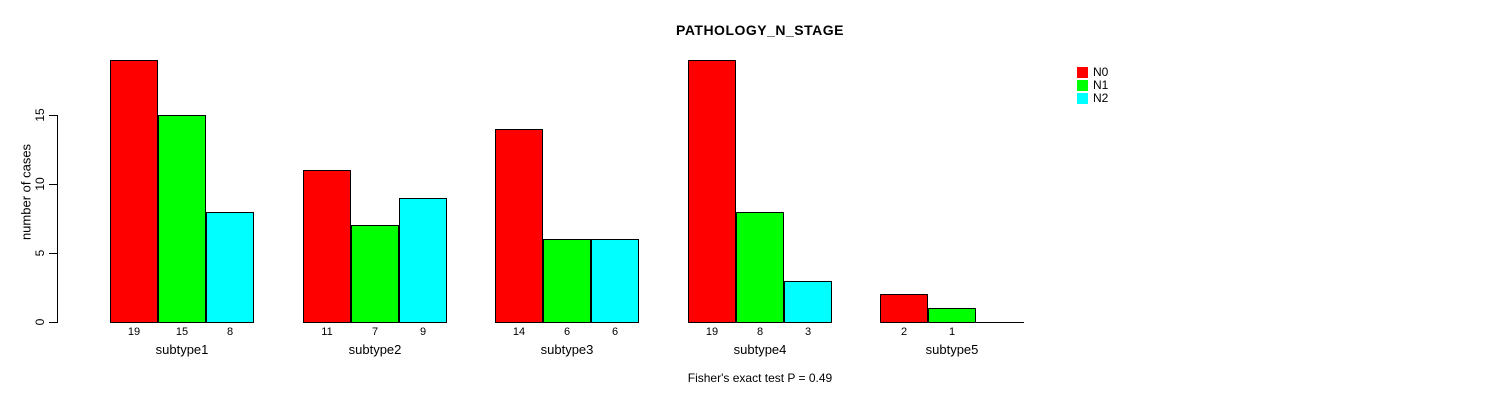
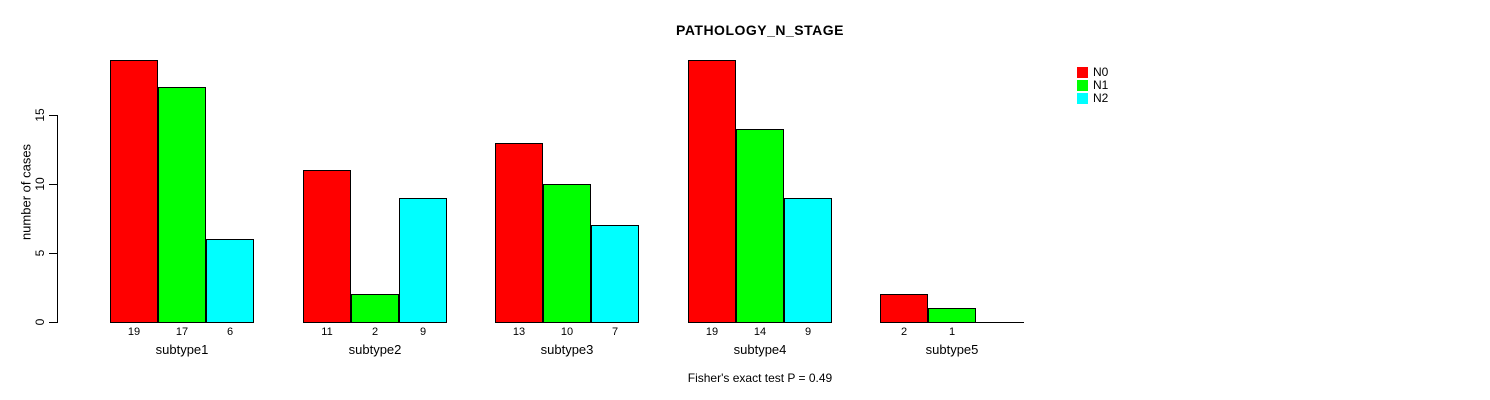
N1/subtype1: 15 -> 17
N2/subtype1: 8 -> 6
N1/subtype2: 7 -> 2
N0/subtype3: 14 -> 13
N1/subtype3: 6 -> 10
N2/subtype3: 6 -> 7
N1/subtype4: 8 -> 14
N2/subtype4: 3 -> 9
